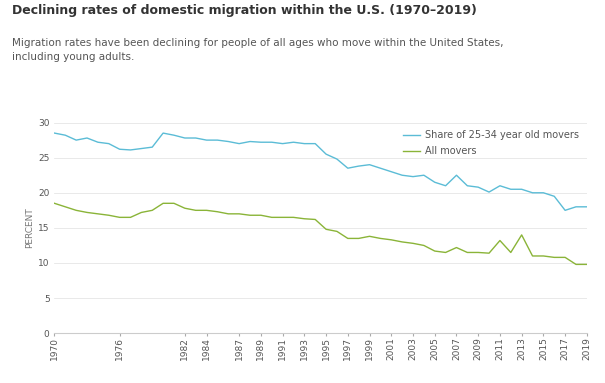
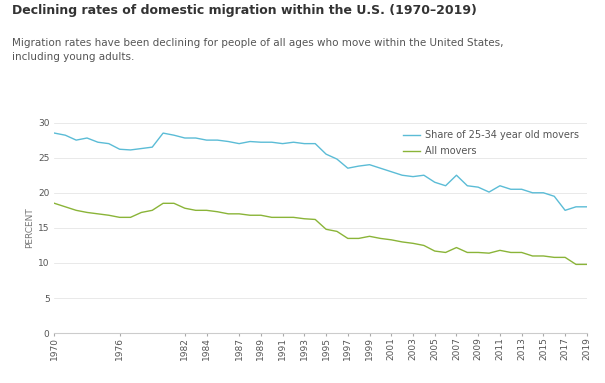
All movers/2011: 13.2 -> 11.8
All movers/2013: 14.0 -> 11.5
